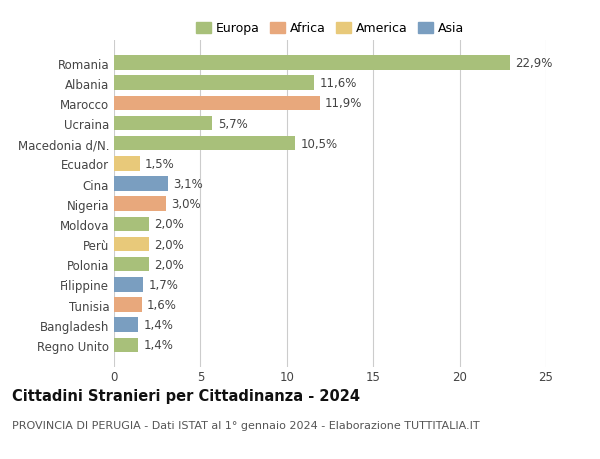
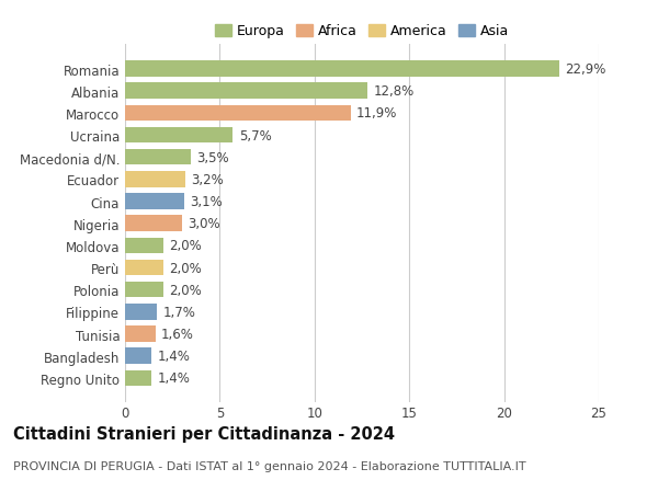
Albania: 11,6% -> 12,8%
Macedonia d/N.: 10,5% -> 3,5%
Ecuador: 1,5% -> 3,2%
